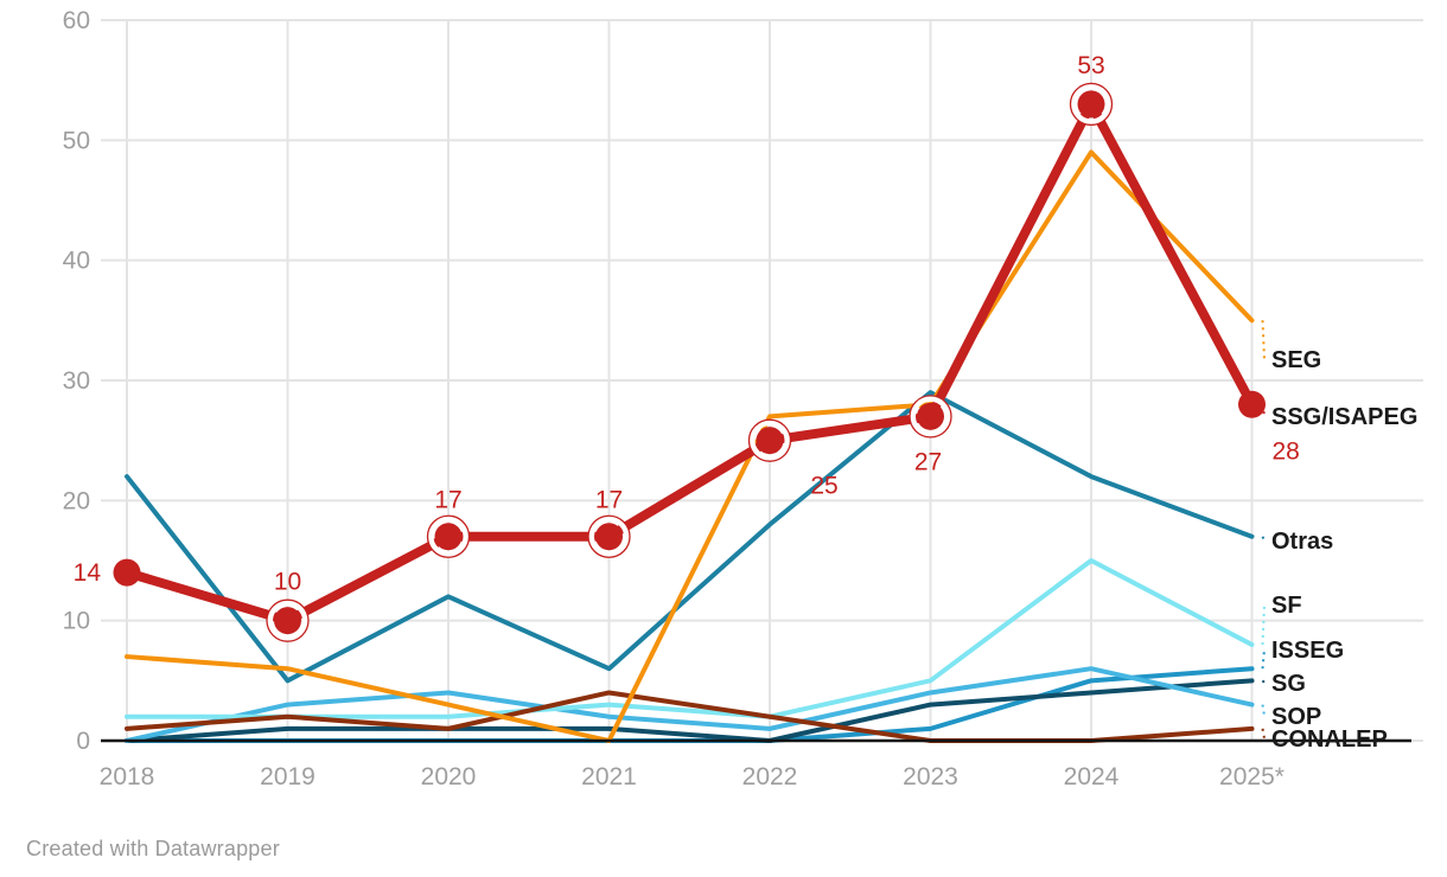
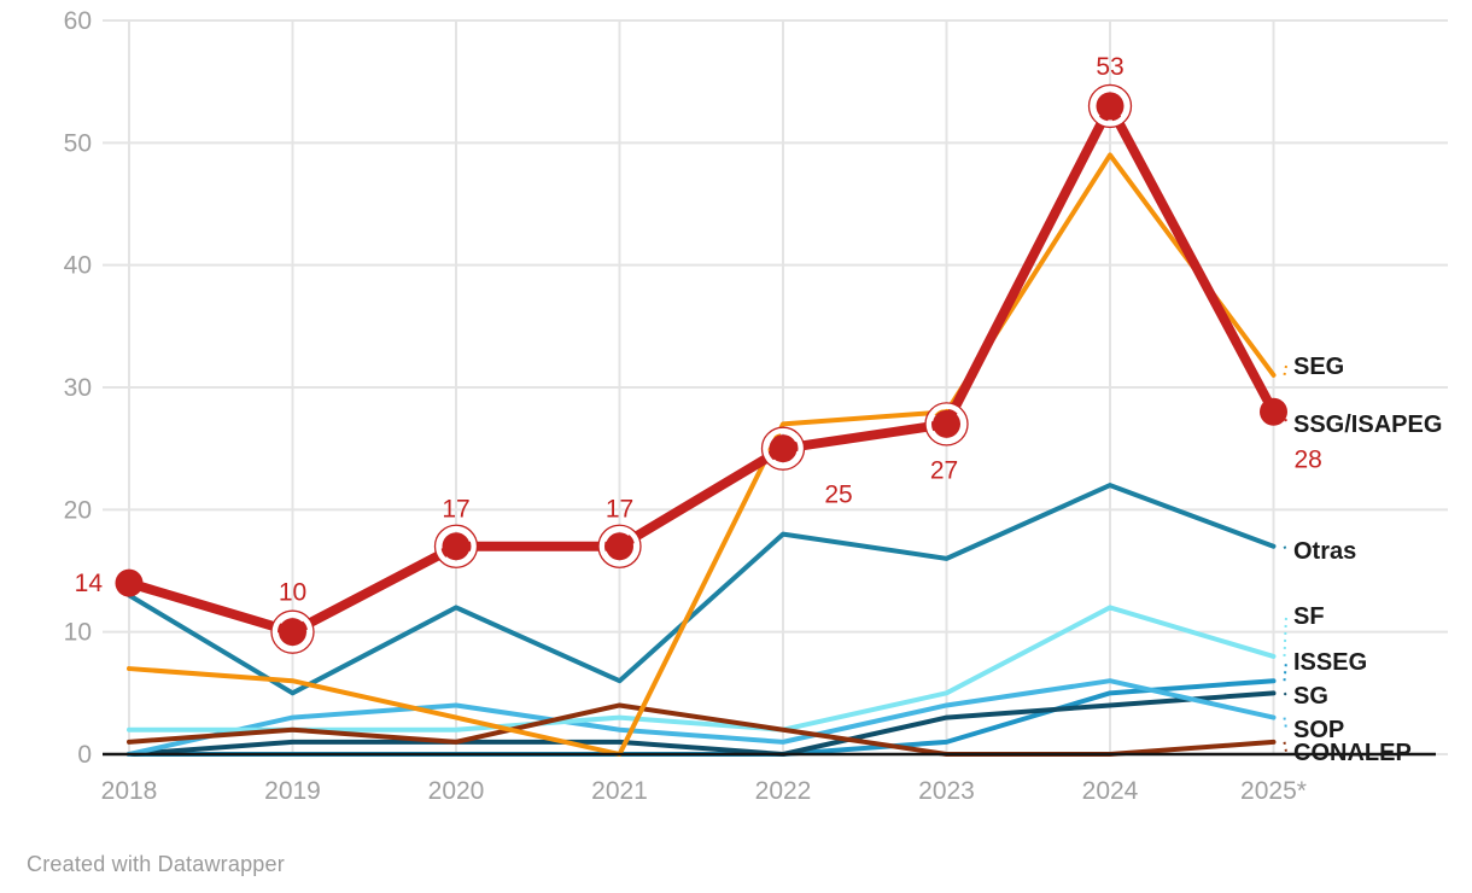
Otras/2018: 22 -> 13
Otras/2023: 29 -> 16
SF/2024: 15 -> 12
SEG/2025*: 35 -> 31
